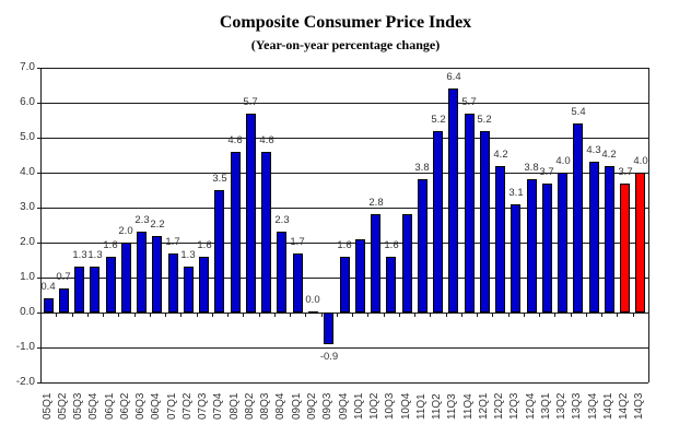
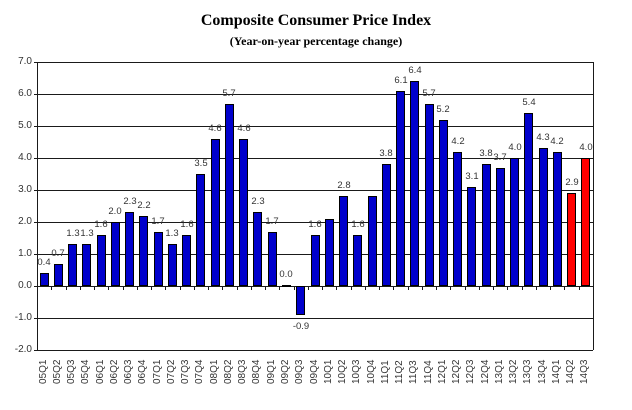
11Q2: 5.2 -> 6.1
14Q2: 3.7 -> 2.9
